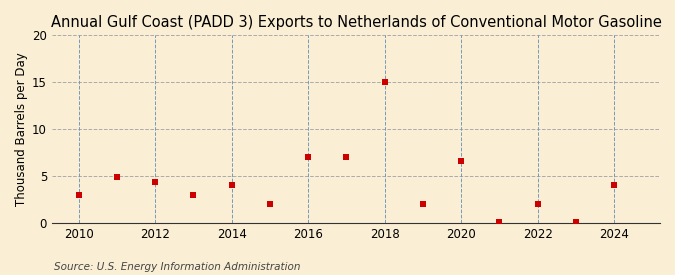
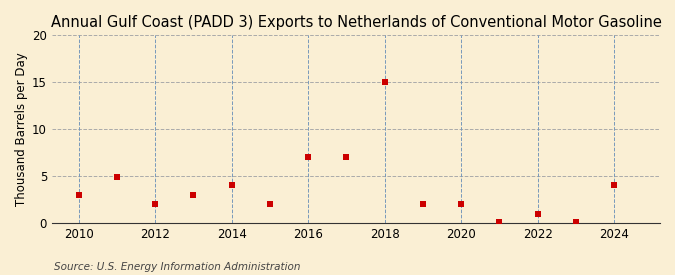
2012: 4.4 -> 2.0
2020: 6.6 -> 2.0
2022: 2.0 -> 1.0
